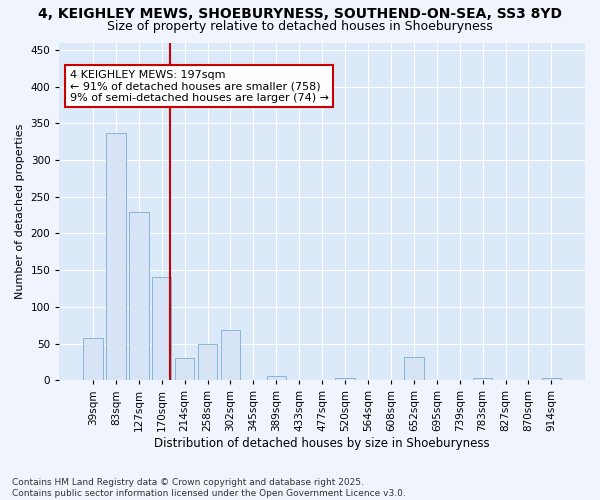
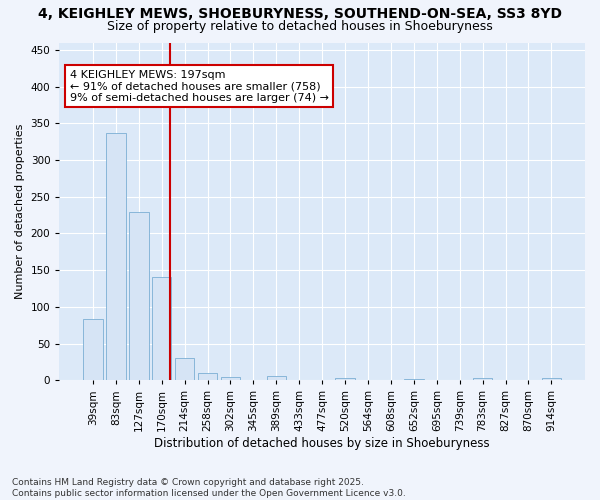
39sqm: 58 -> 84
258sqm: 50 -> 10
302sqm: 68 -> 5
652sqm: 32 -> 2
